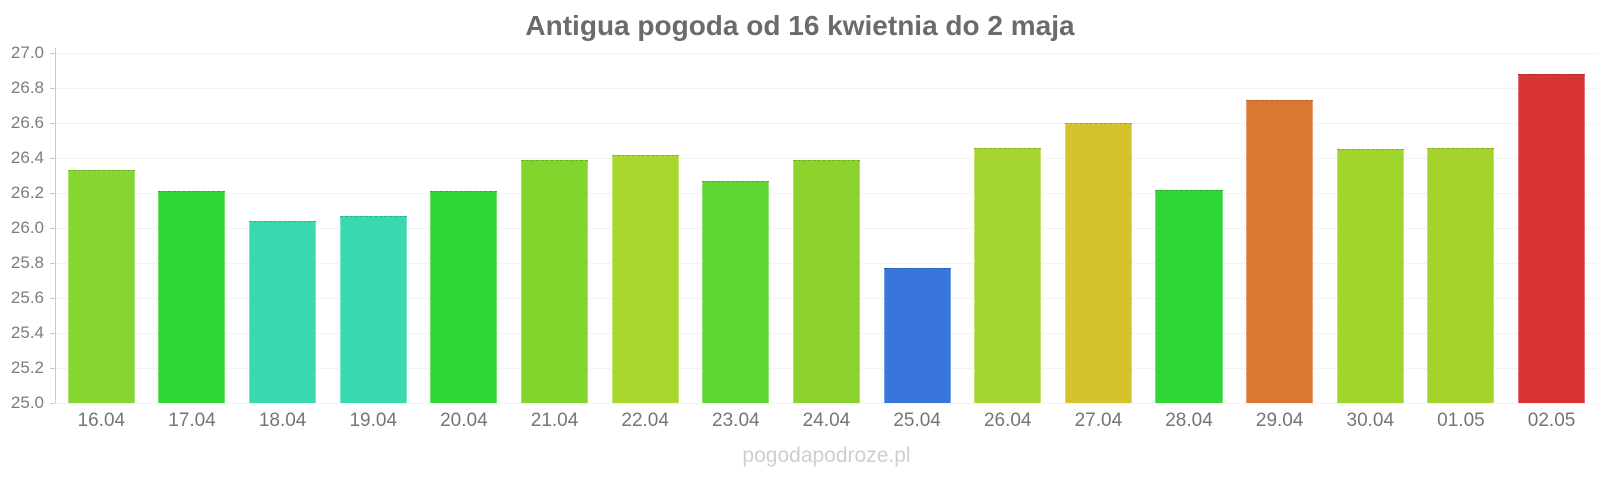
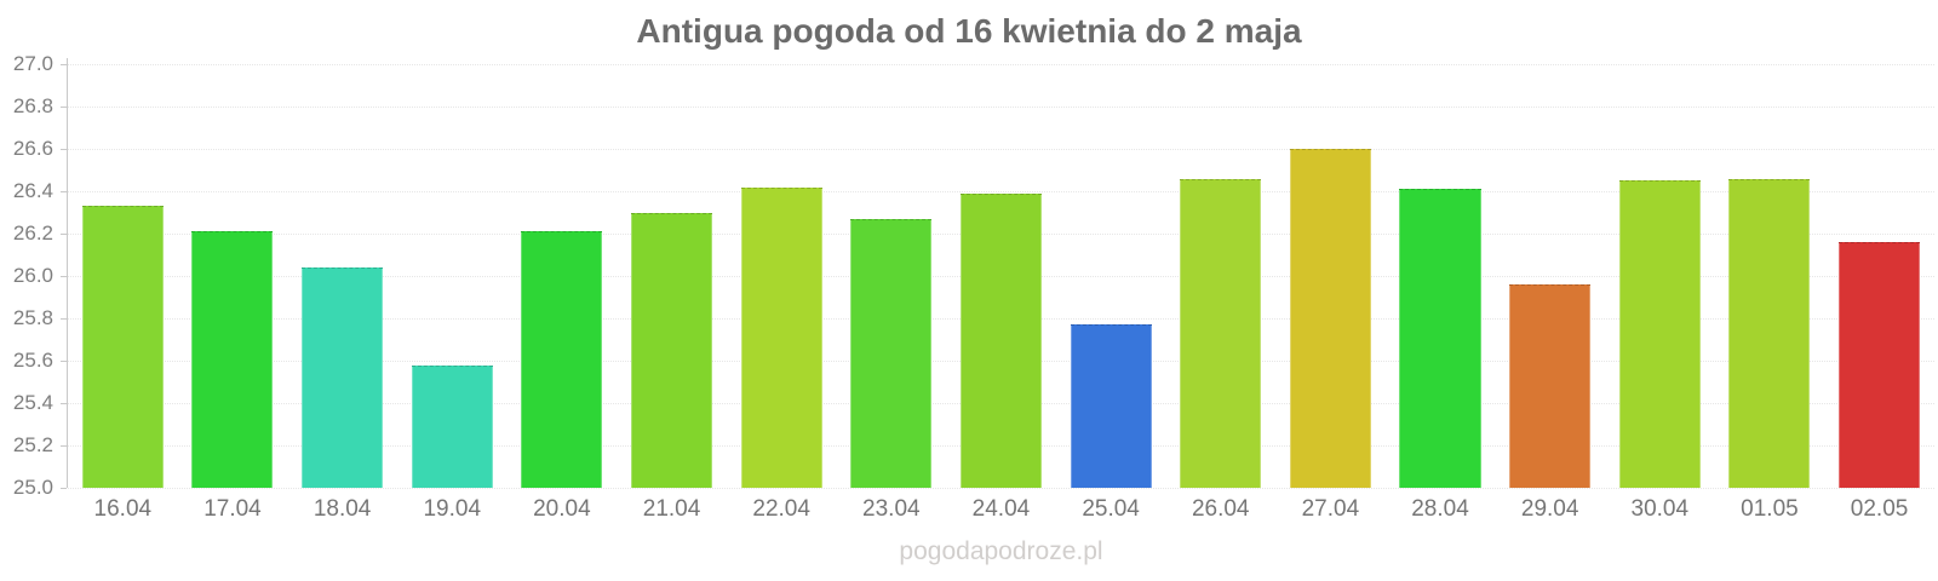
19.04: 26.07 -> 25.58
21.04: 26.39 -> 26.30
28.04: 26.22 -> 26.41
29.04: 26.73 -> 25.96
02.05: 26.88 -> 26.16
